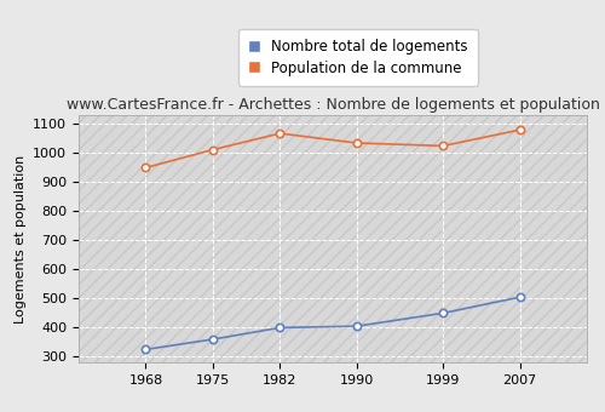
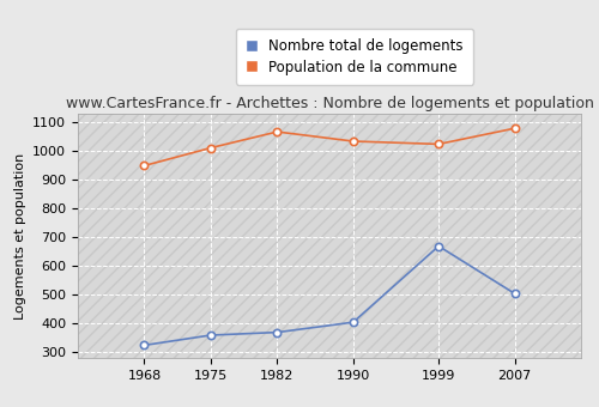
Nombre total de logements/1982: 400 -> 370
Nombre total de logements/1999: 450 -> 670
